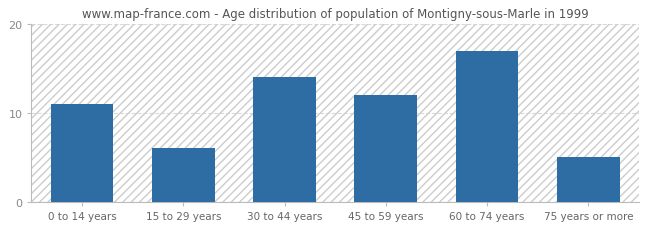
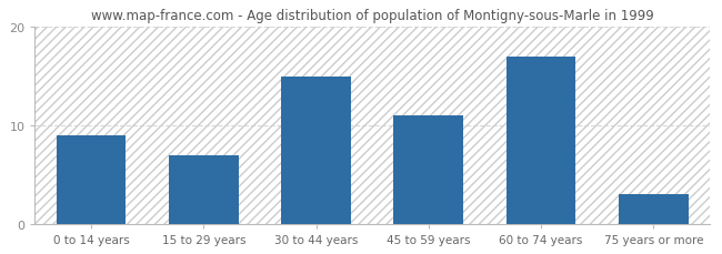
0 to 14 years: 11 -> 9
15 to 29 years: 6 -> 7
30 to 44 years: 14 -> 15
45 to 59 years: 12 -> 11
75 years or more: 5 -> 3
